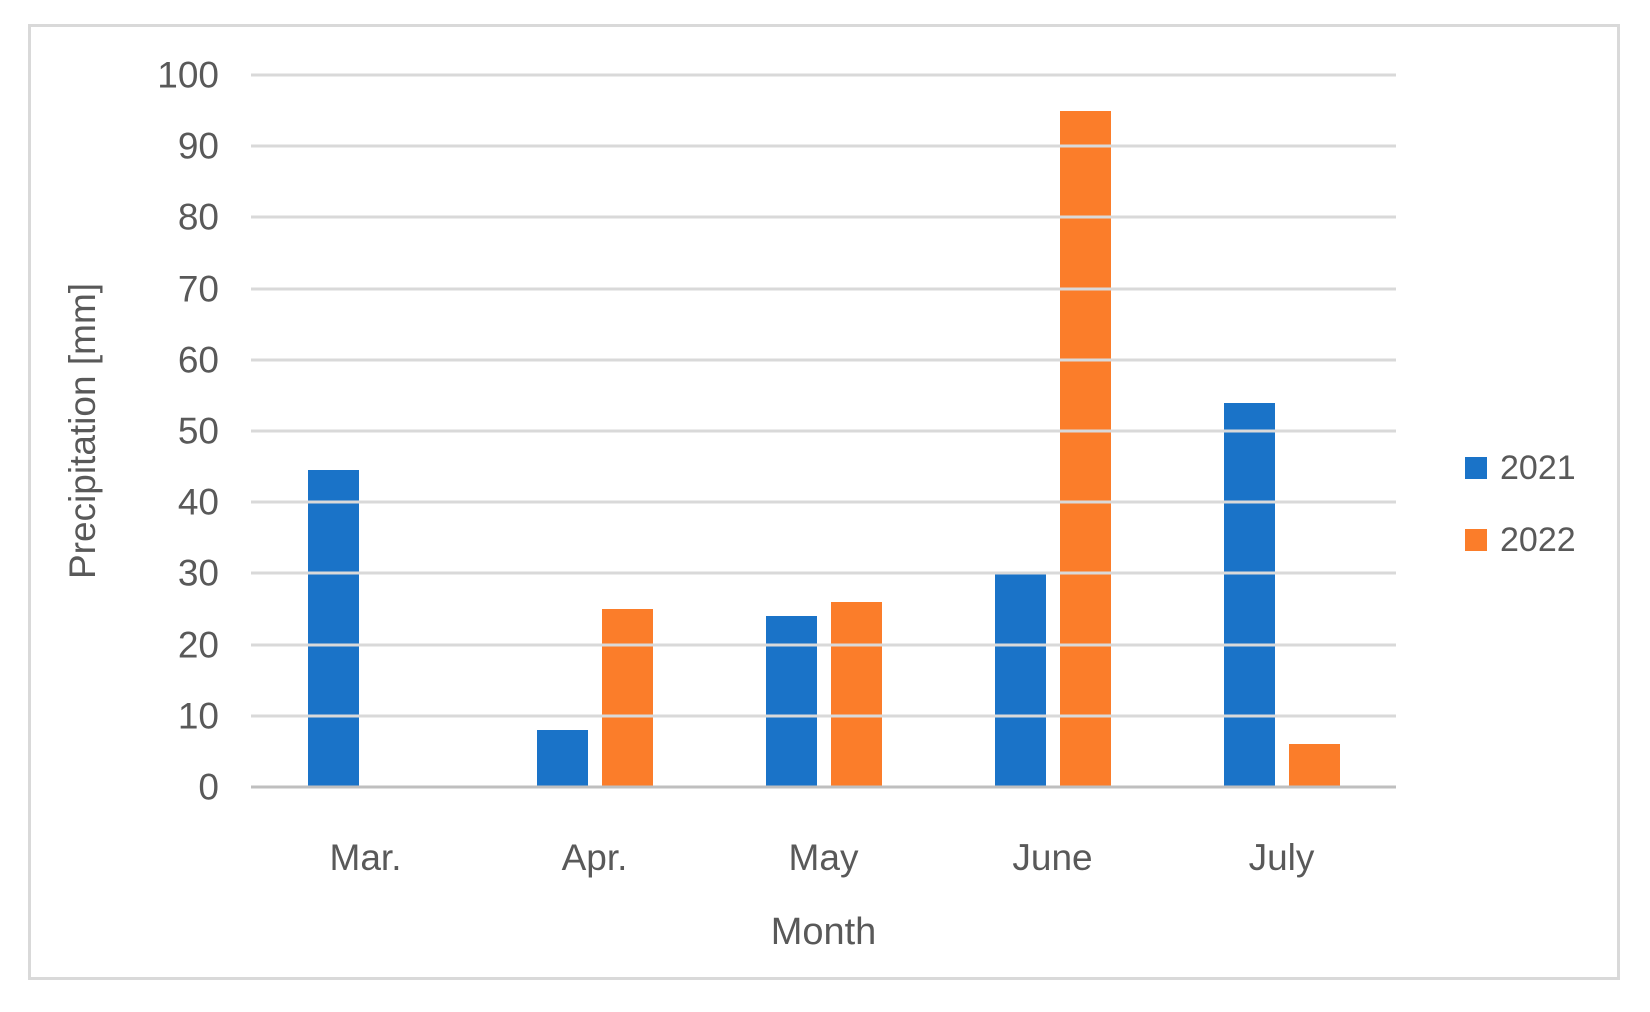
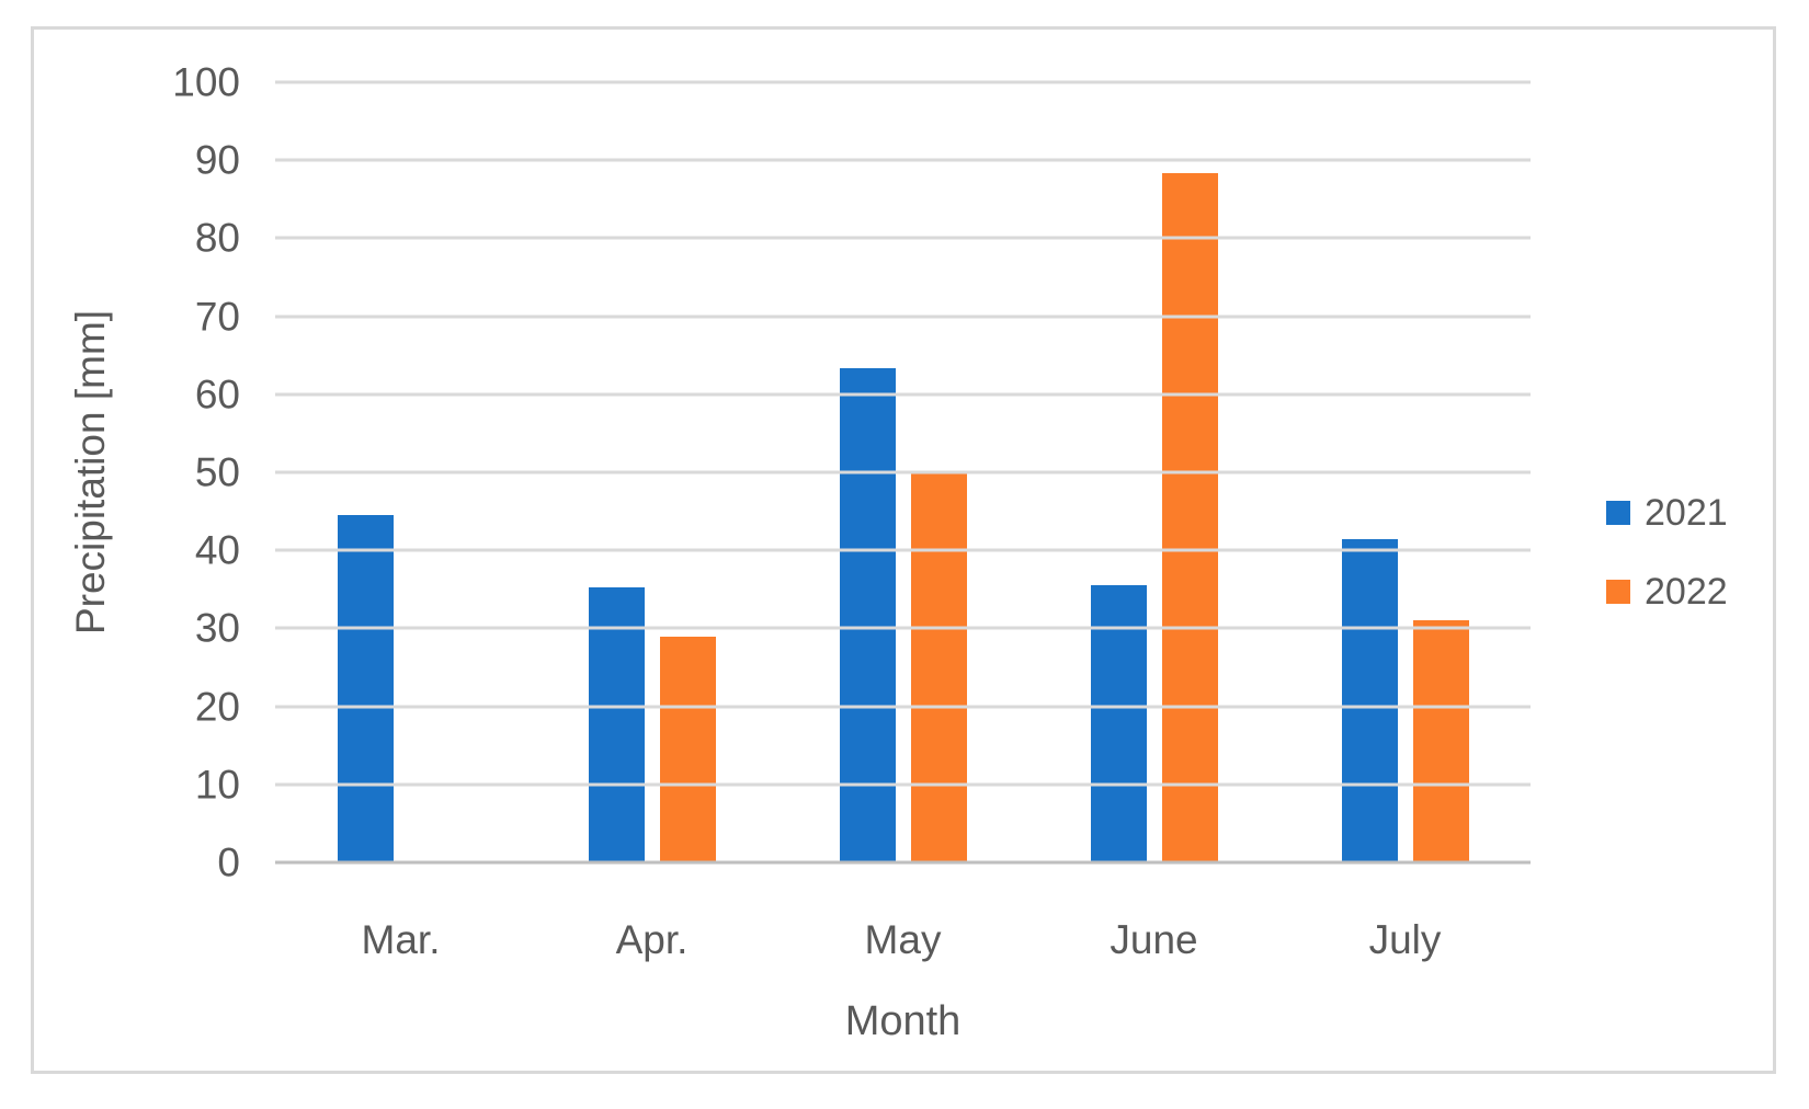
2021/Apr.: 8 -> 35
2022/Apr.: 25 -> 29
2021/May: 24 -> 63
2022/May: 26 -> 50
2021/June: 30 -> 36
2022/June: 95 -> 88
2021/July: 54 -> 42
2022/July: 6 -> 31
